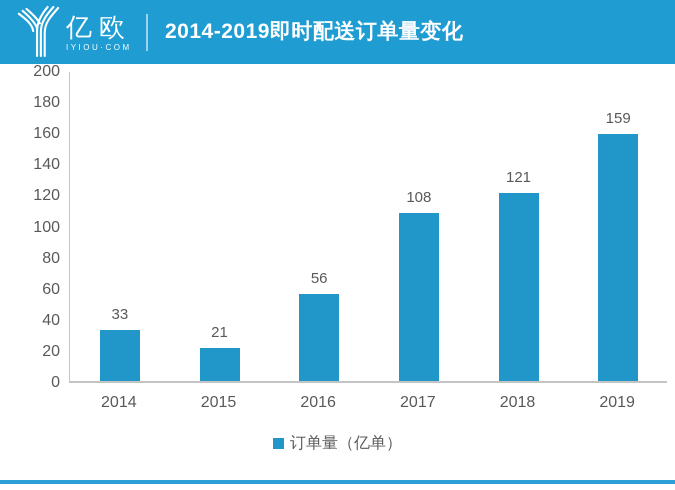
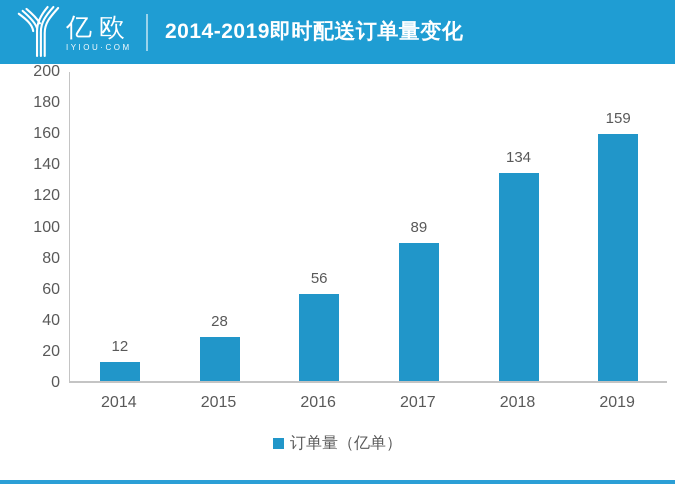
2014: 33 -> 12
2015: 21 -> 28
2017: 108 -> 89
2018: 121 -> 134
